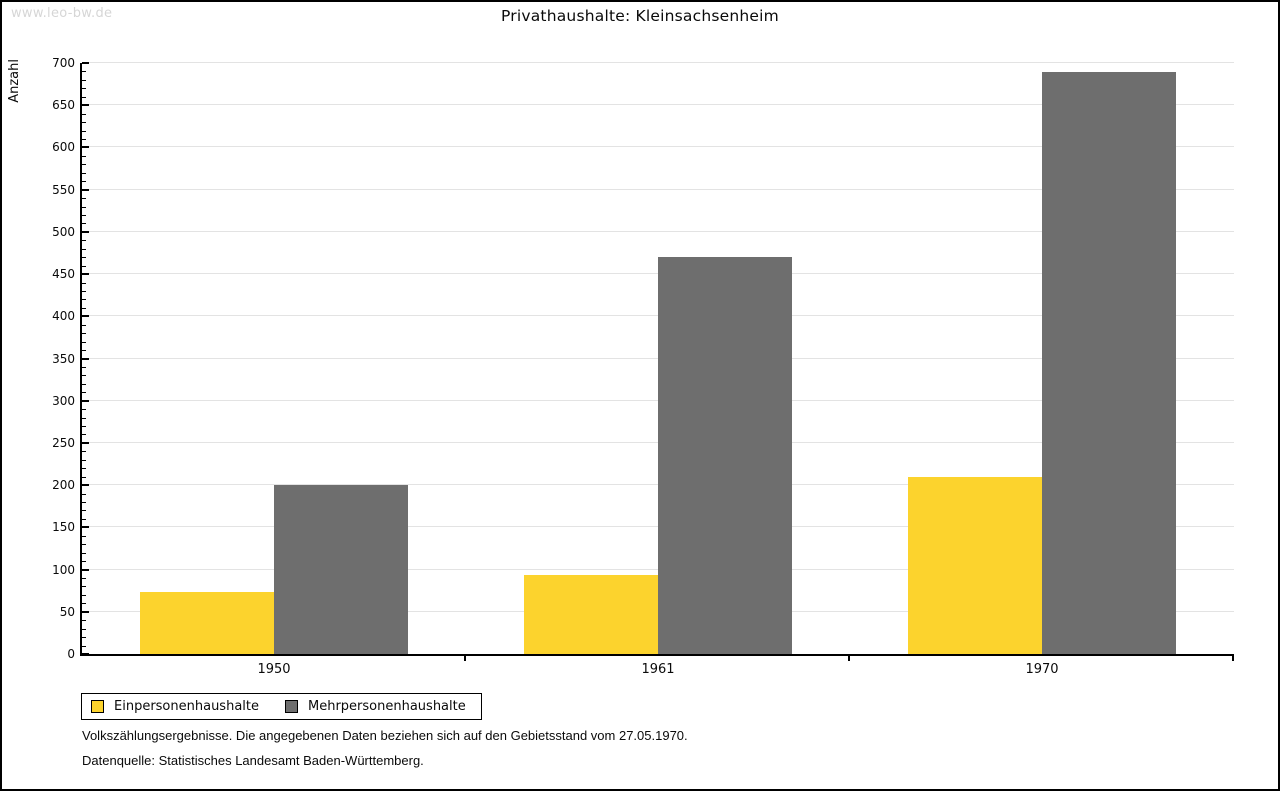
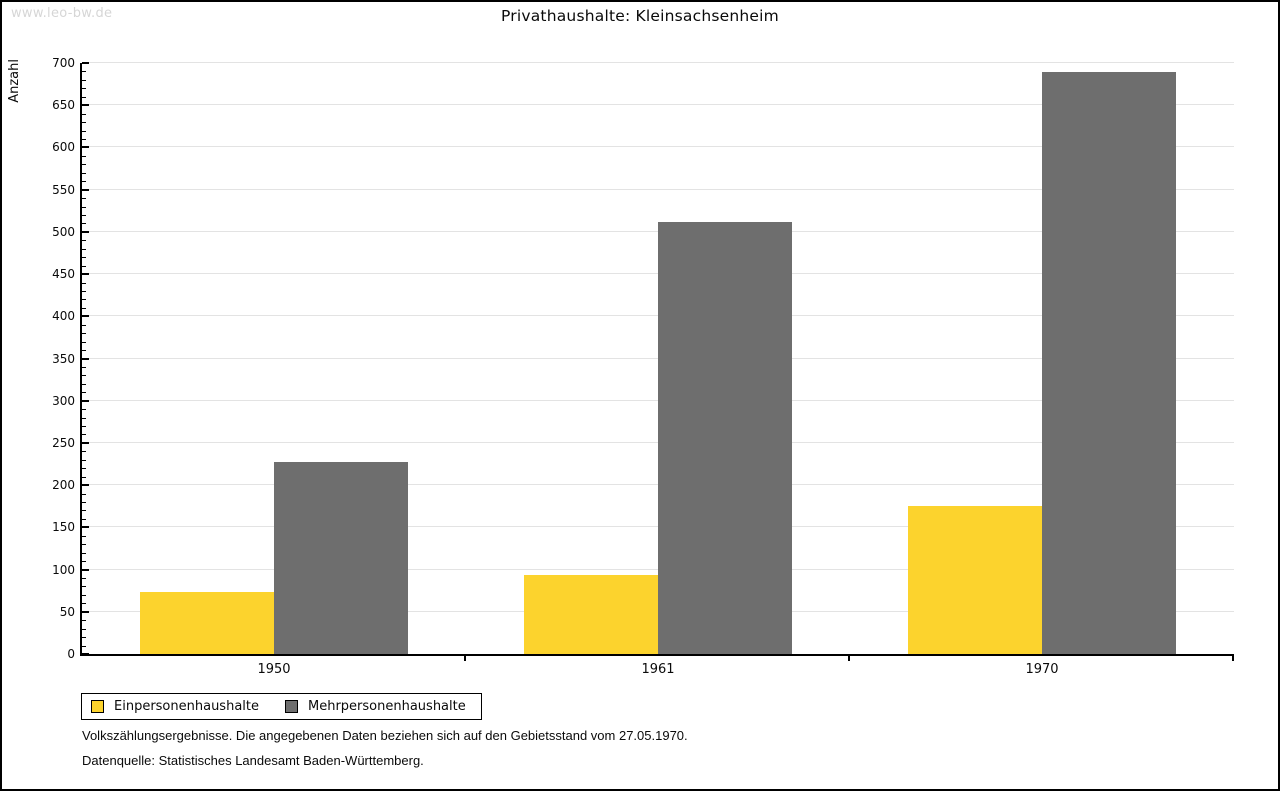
Mehrpersonenhaushalte/1950: 200 -> 230
Mehrpersonenhaushalte/1961: 470 -> 510
Einpersonenhaushalte/1970: 210 -> 180
